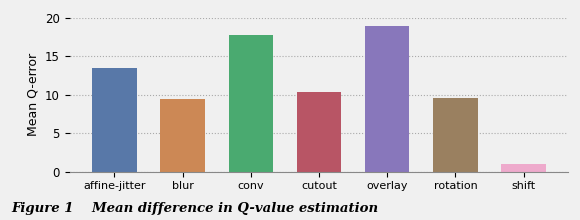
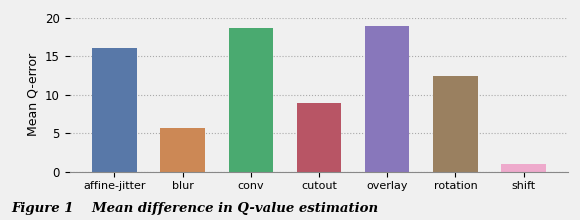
affine-jitter: 13.4 -> 16.0
blur: 9.4 -> 5.6
conv: 17.8 -> 18.7
cutout: 10.4 -> 8.8
rotation: 9.6 -> 12.4
